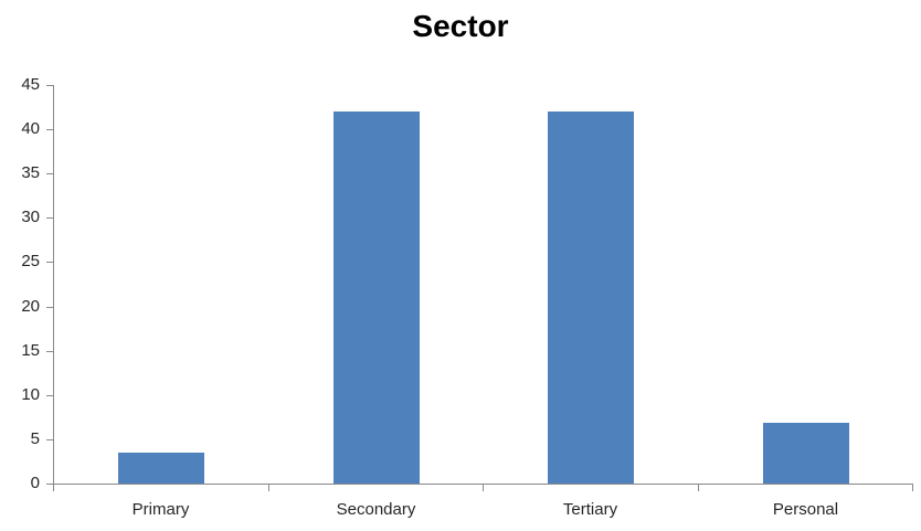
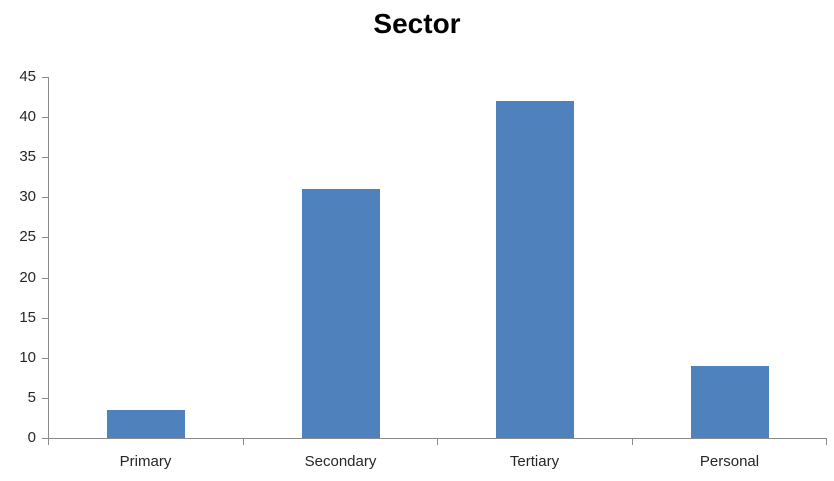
Secondary: 42 -> 31
Personal: 7 -> 9
